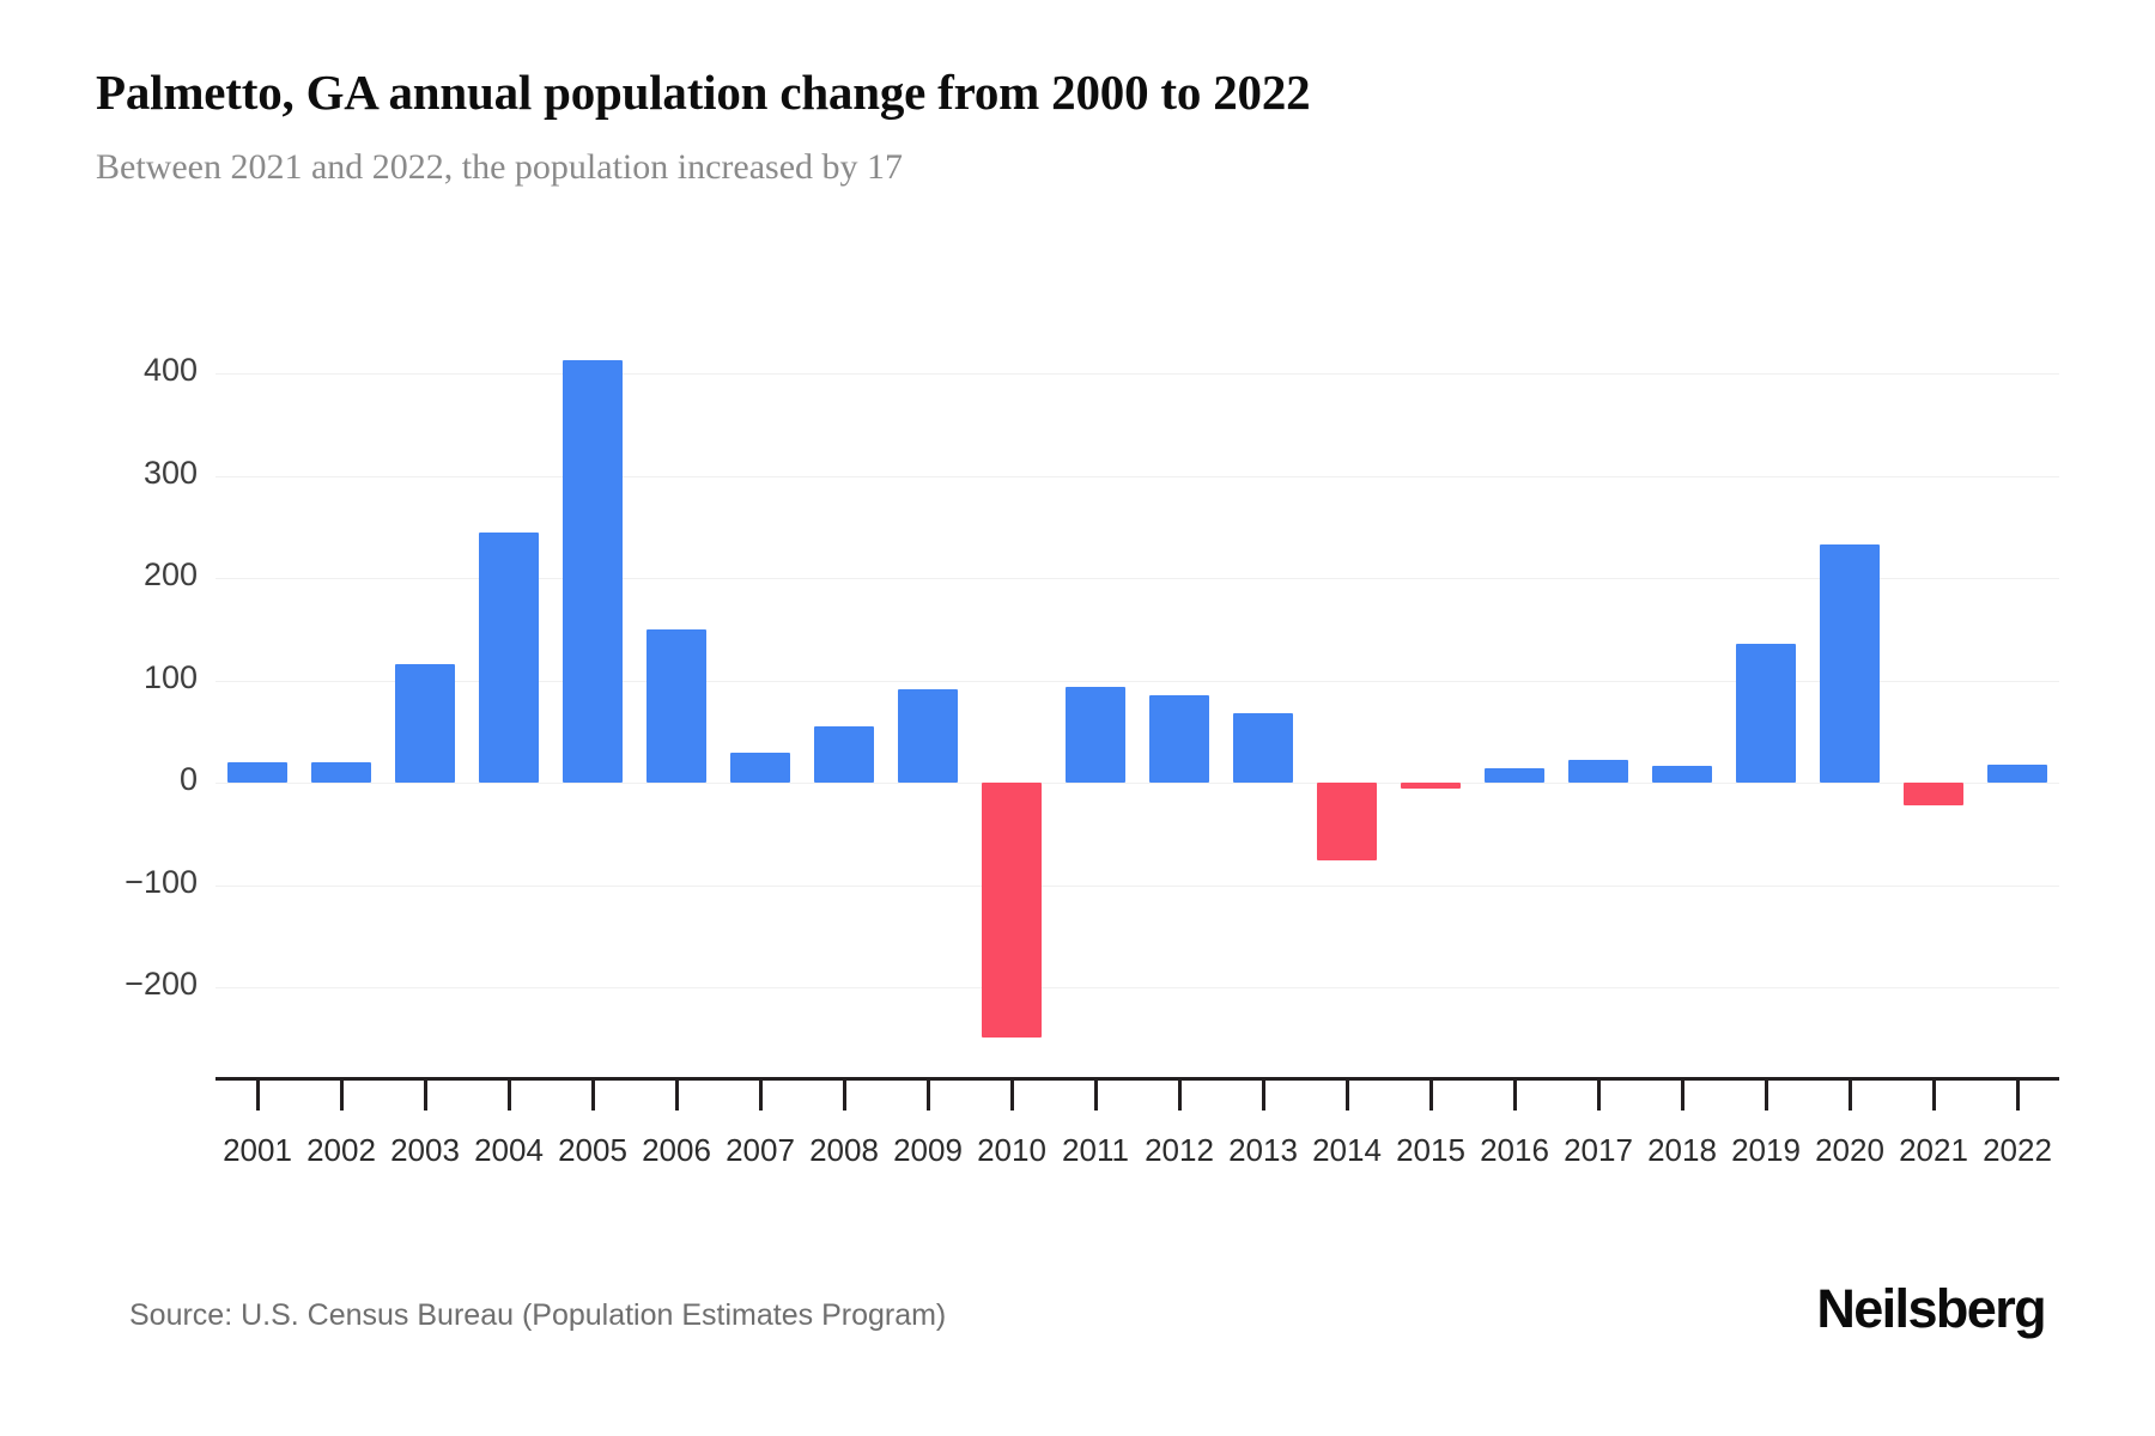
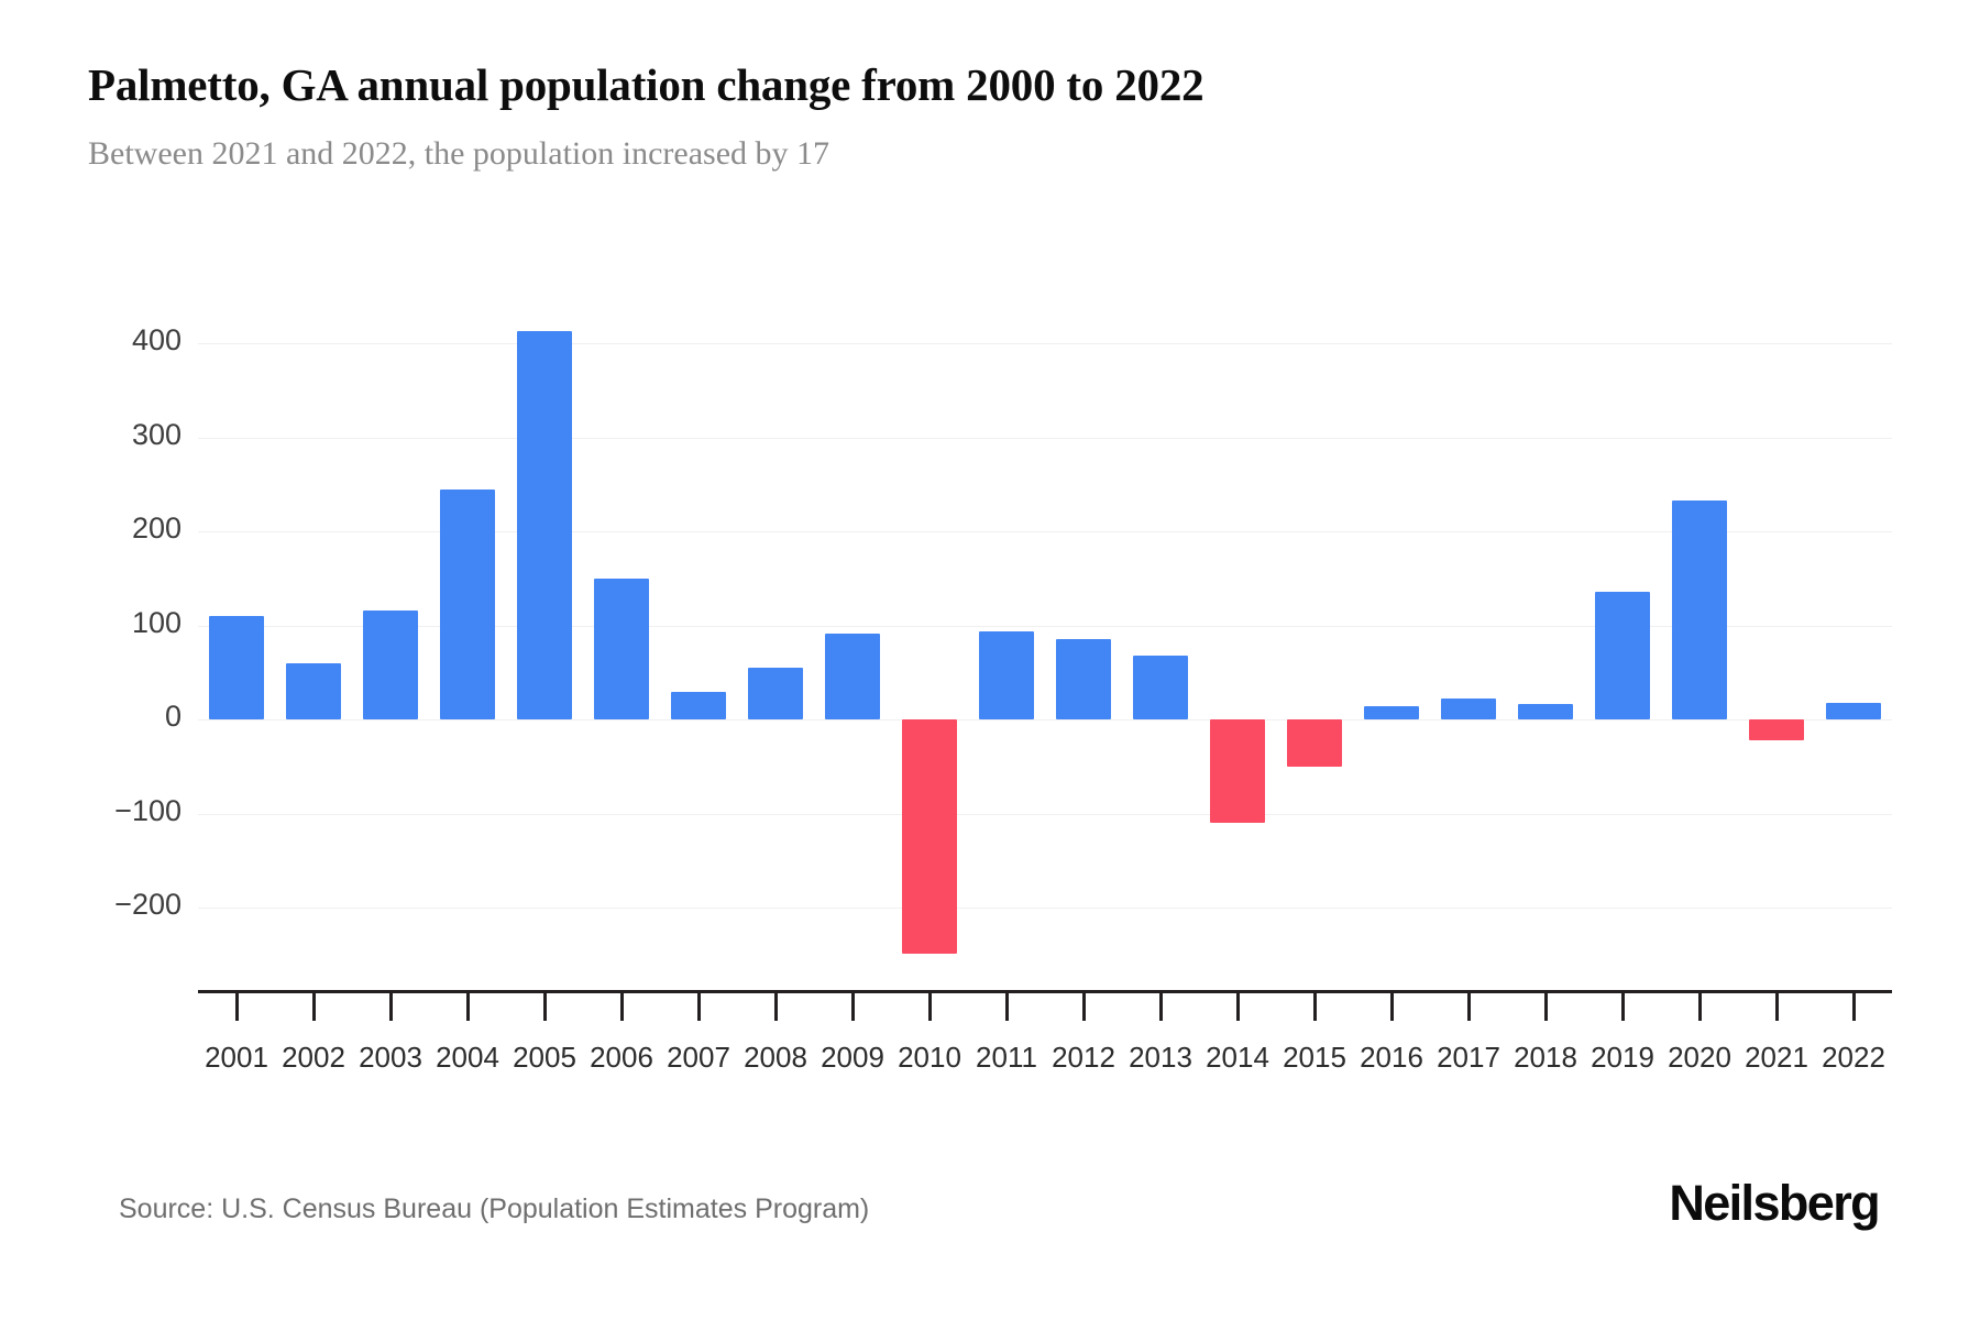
2001: 20 -> 110
2002: 20 -> 60
2014: -80 -> -110
2015: -10 -> -50
